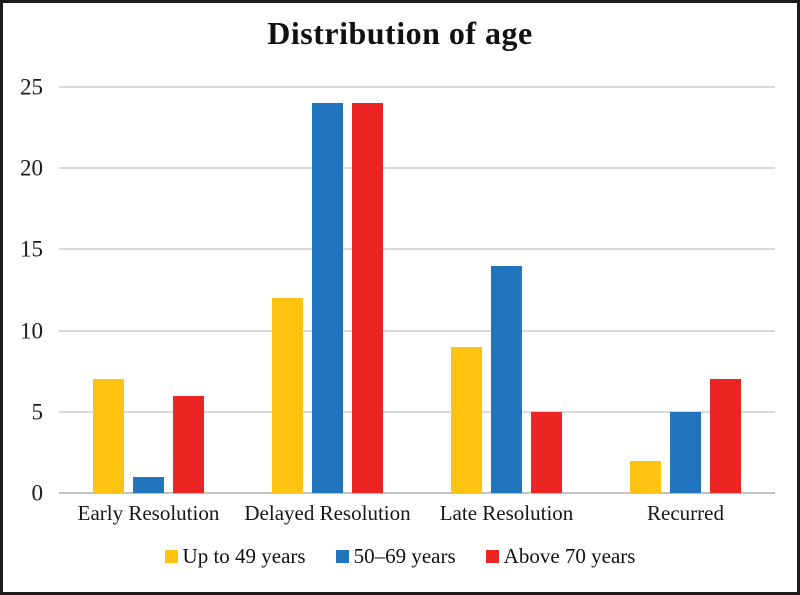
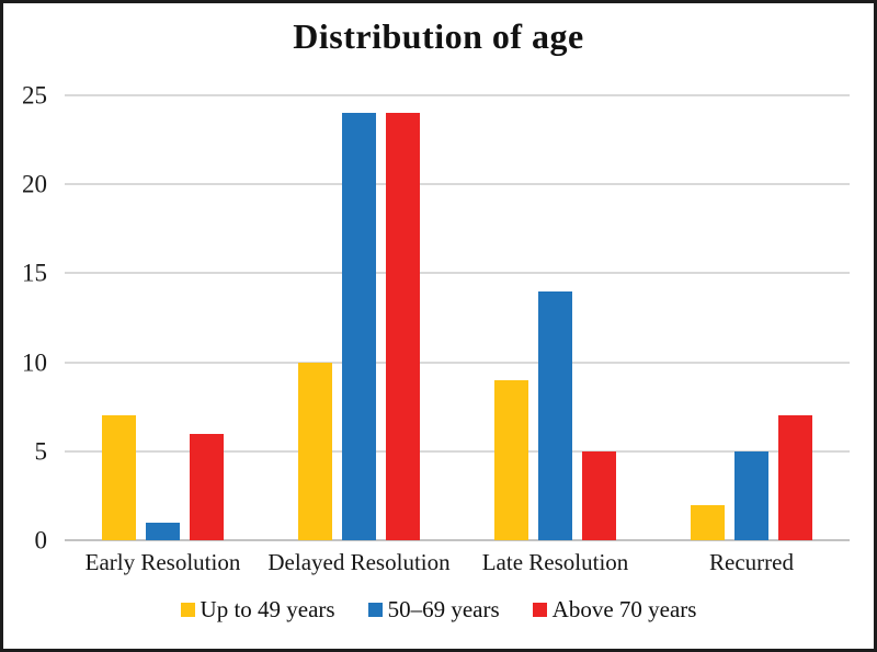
Up to 49 years/Delayed Resolution: 12 -> 10
